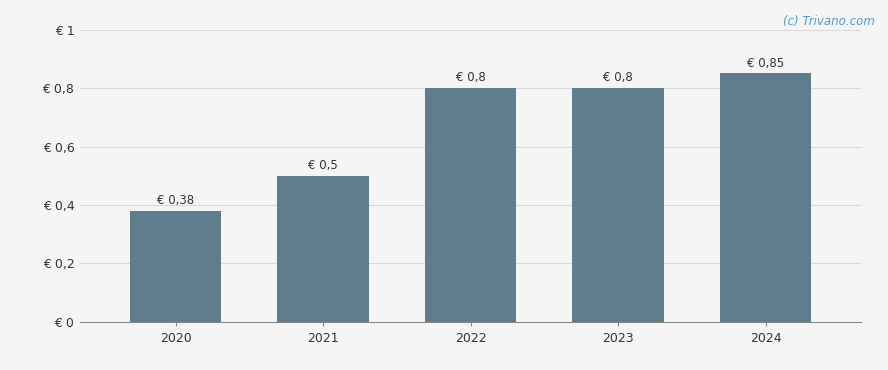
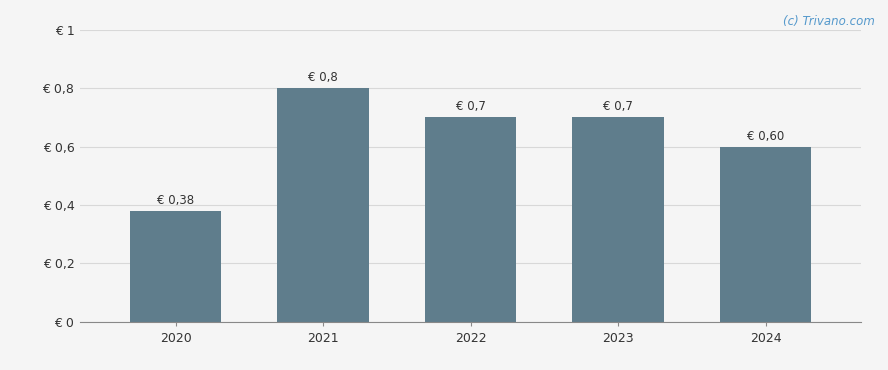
2021: 0,5 -> 0,8
2022: 0,8 -> 0,7
2023: 0,8 -> 0,7
2024: 0,85 -> 0,60
